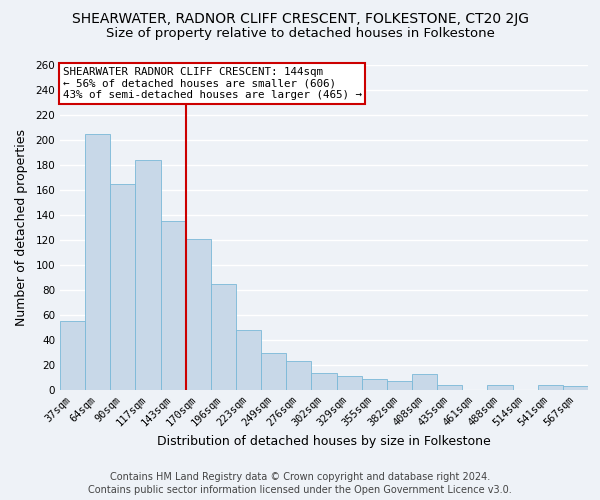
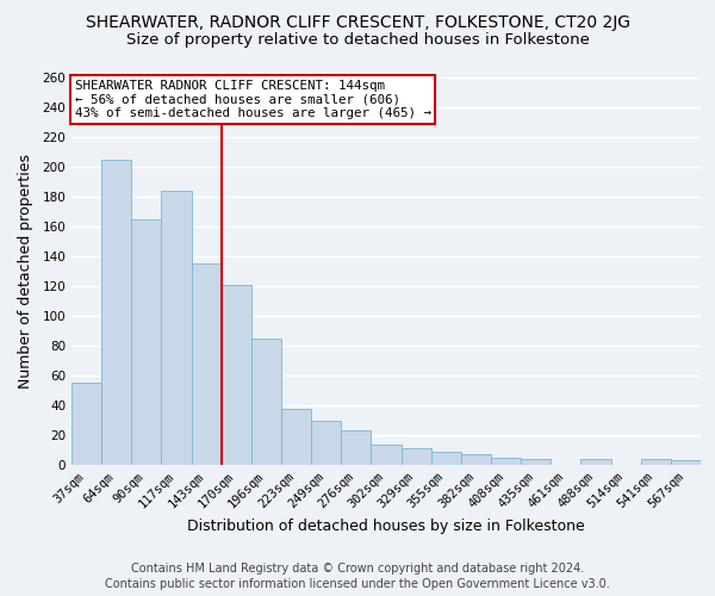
223sqm: 48 -> 38
408sqm: 13 -> 5
